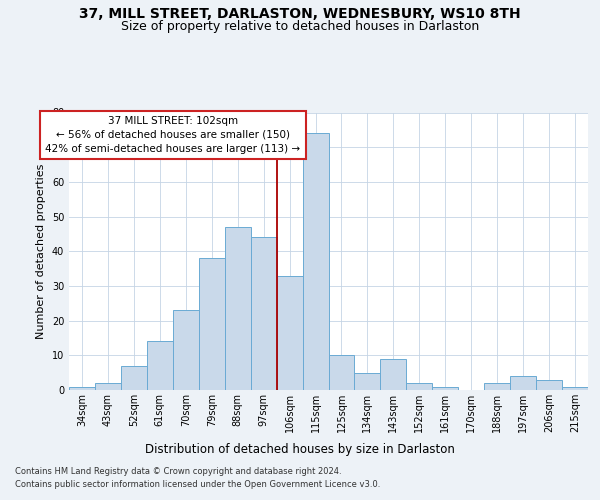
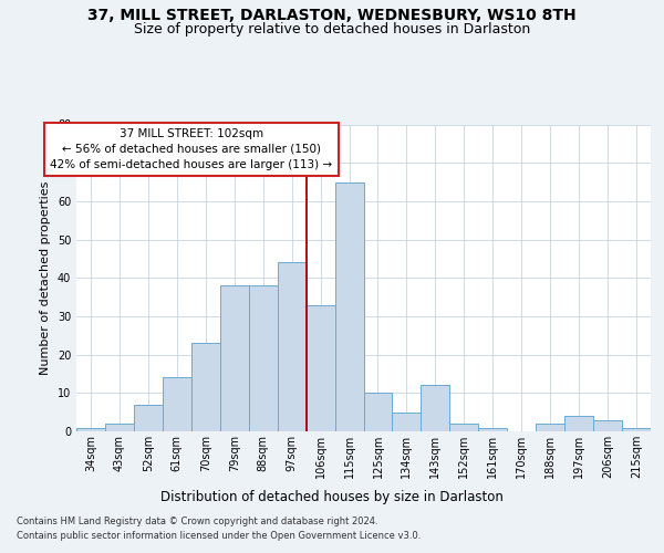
88sqm: 47 -> 38
115sqm: 74 -> 65
143sqm: 9 -> 12
